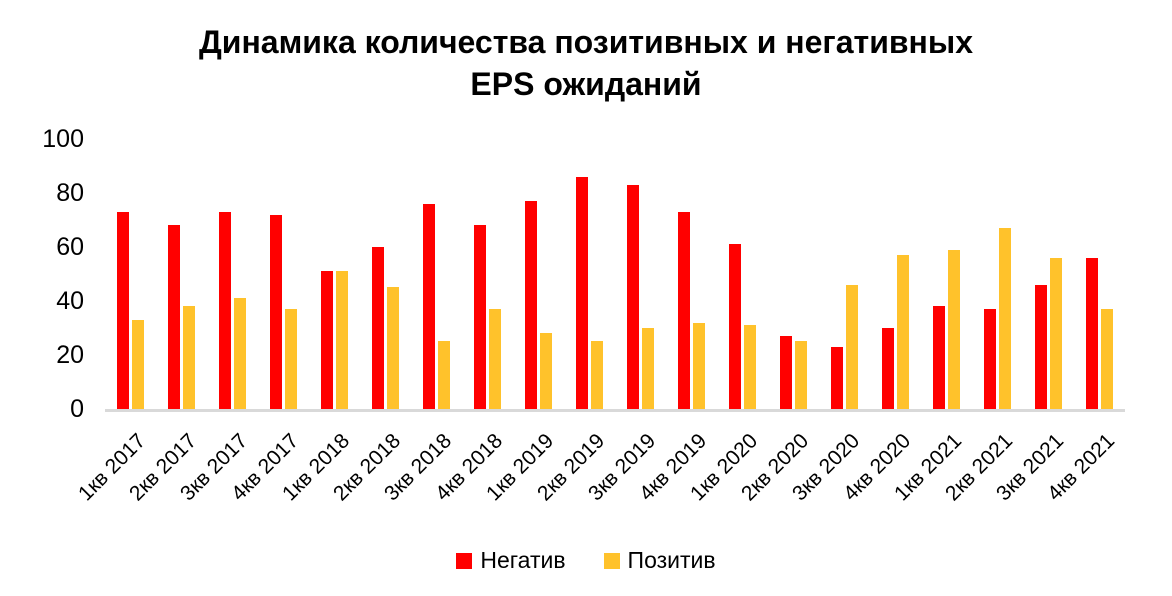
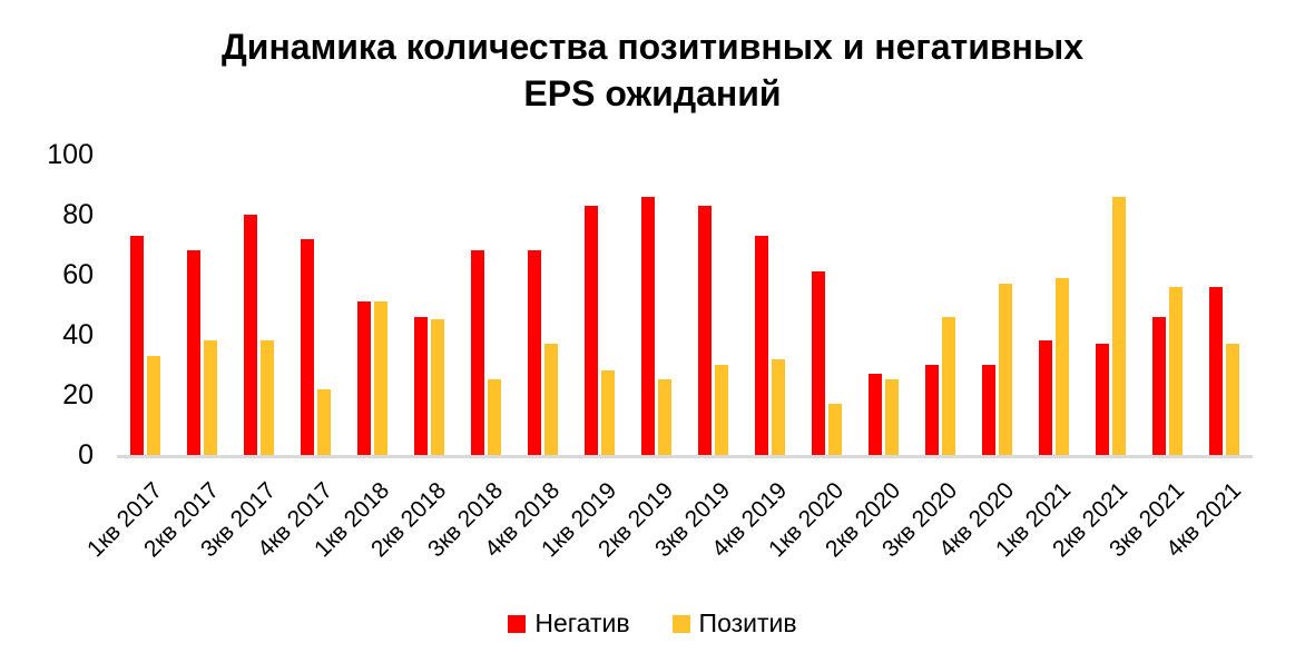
Негатив/3кв 2017: 73 -> 80
Позитив/3кв 2017: 41 -> 38
Позитив/4кв 2017: 37 -> 22
Негатив/2кв 2018: 60 -> 46
Негатив/3кв 2018: 76 -> 68
Негатив/1кв 2019: 77 -> 83
Позитив/1кв 2020: 31 -> 17
Негатив/3кв 2020: 23 -> 30
Позитив/2кв 2021: 67 -> 86
